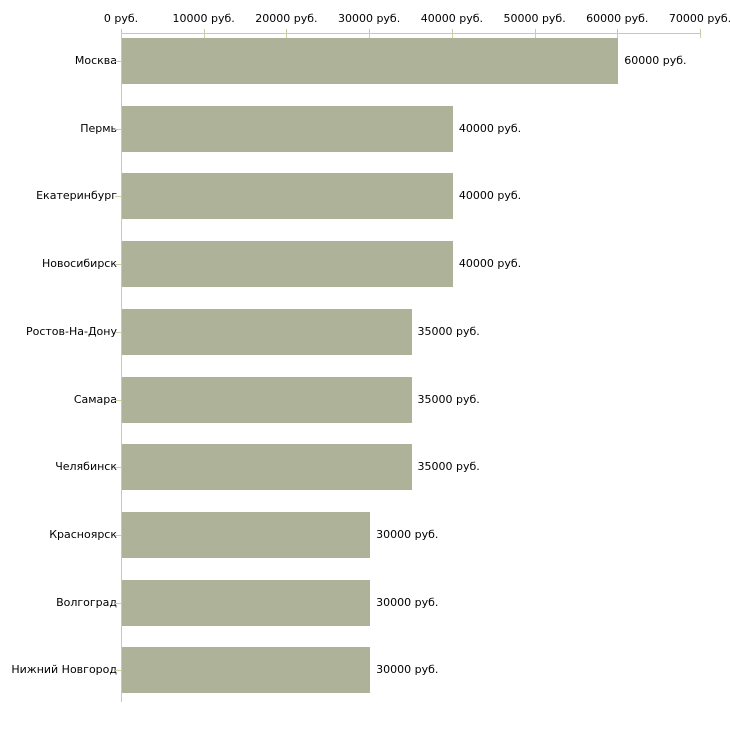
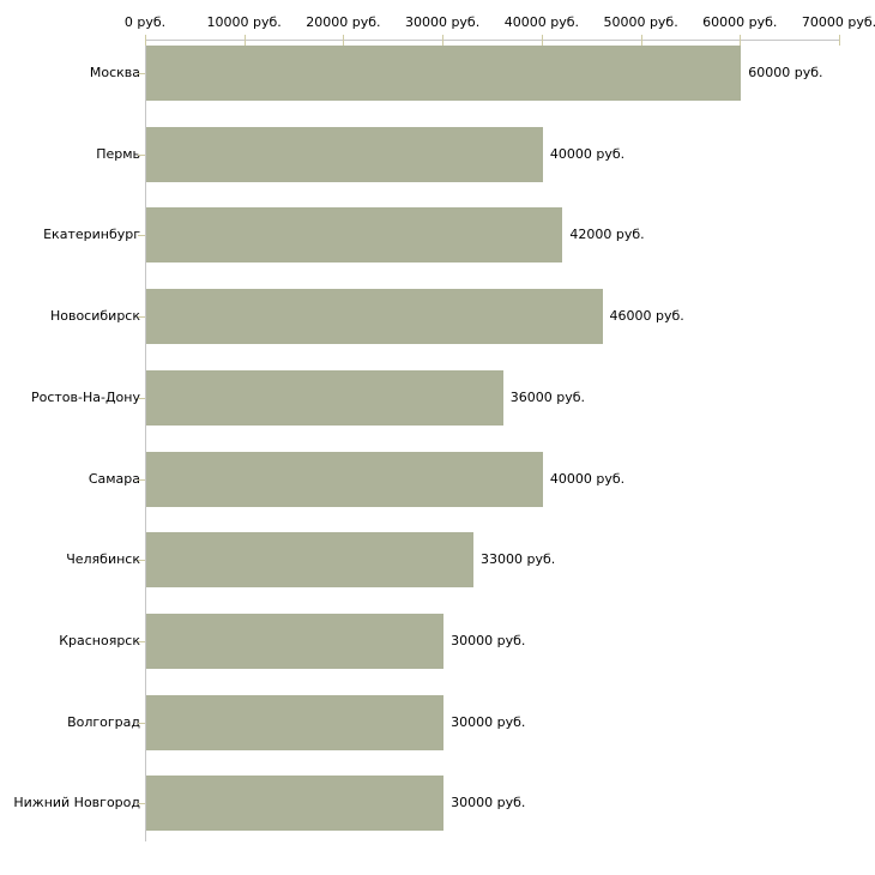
Екатеринбург: 40000 -> 42000
Новосибирск: 40000 -> 46000
Ростов-На-Дону: 35000 -> 36000
Самара: 35000 -> 40000
Челябинск: 35000 -> 33000
